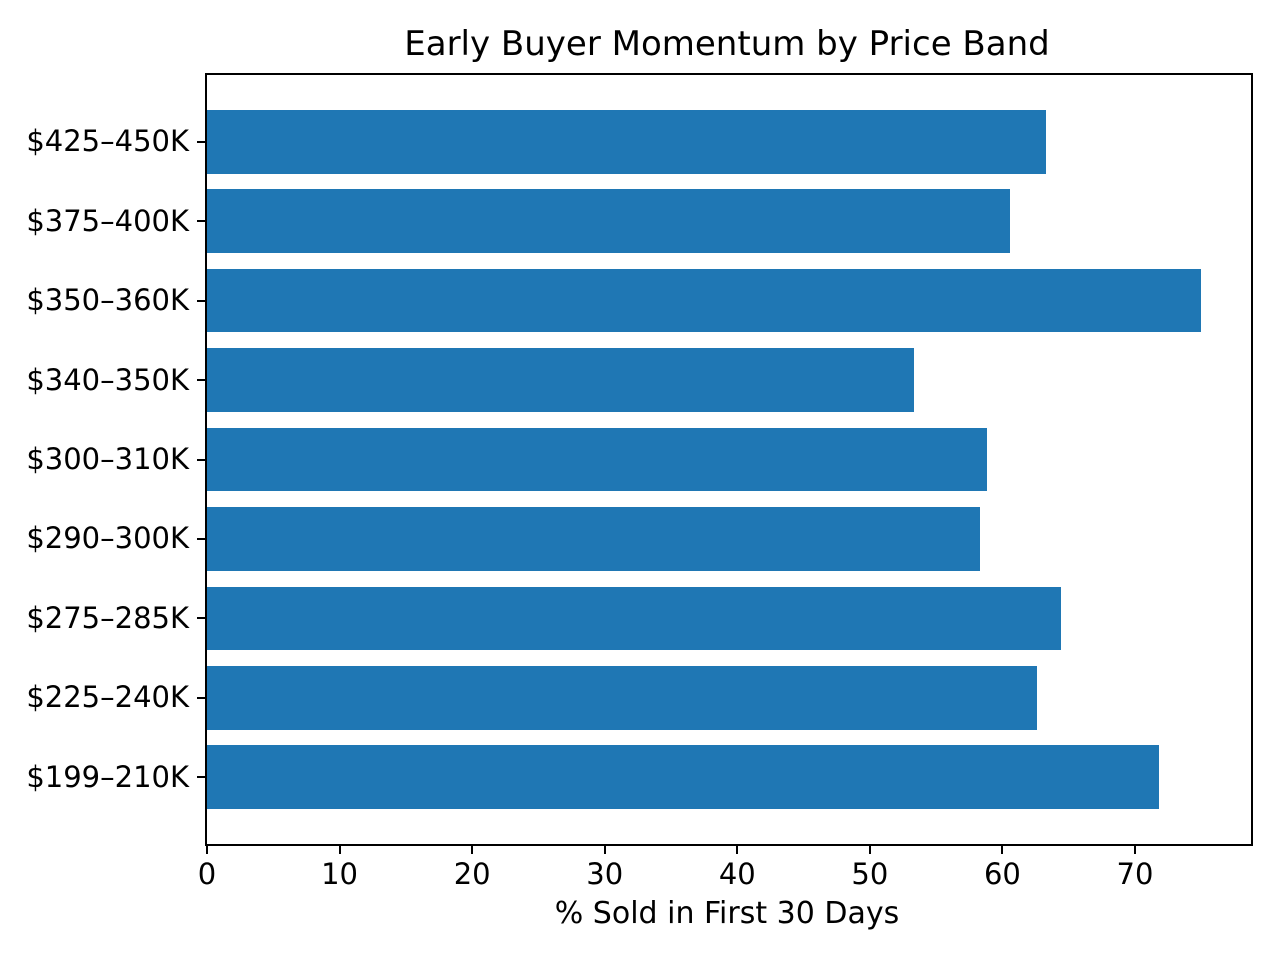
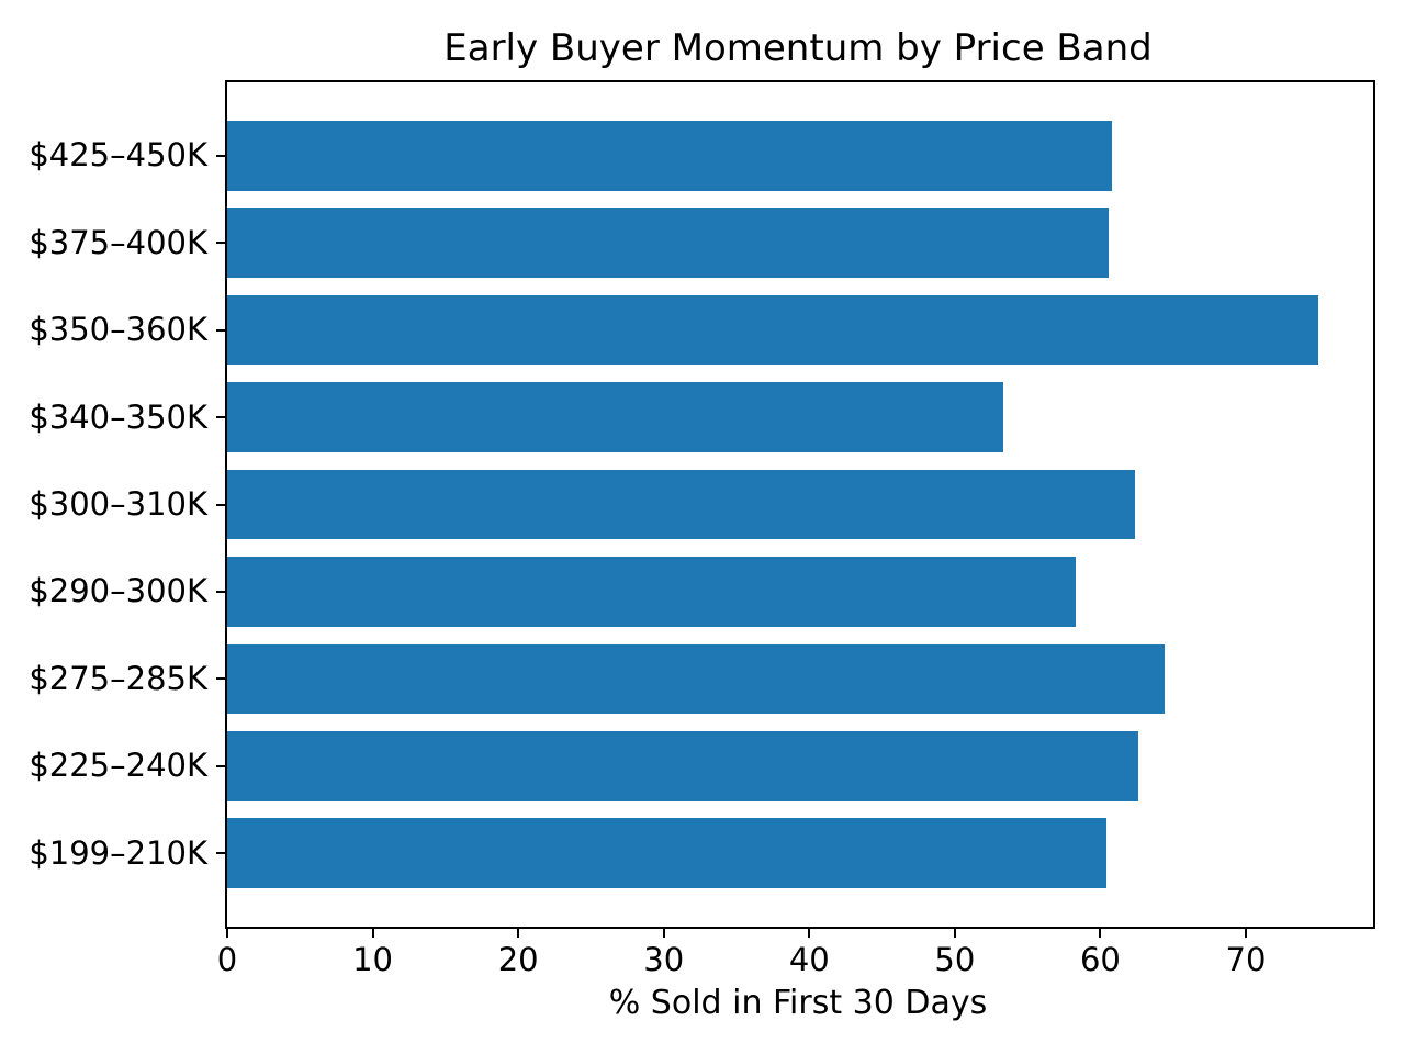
$425–450K: 63.3 -> 60.8
$300–310K: 58.8 -> 62.4
$199–210K: 71.8 -> 60.4
